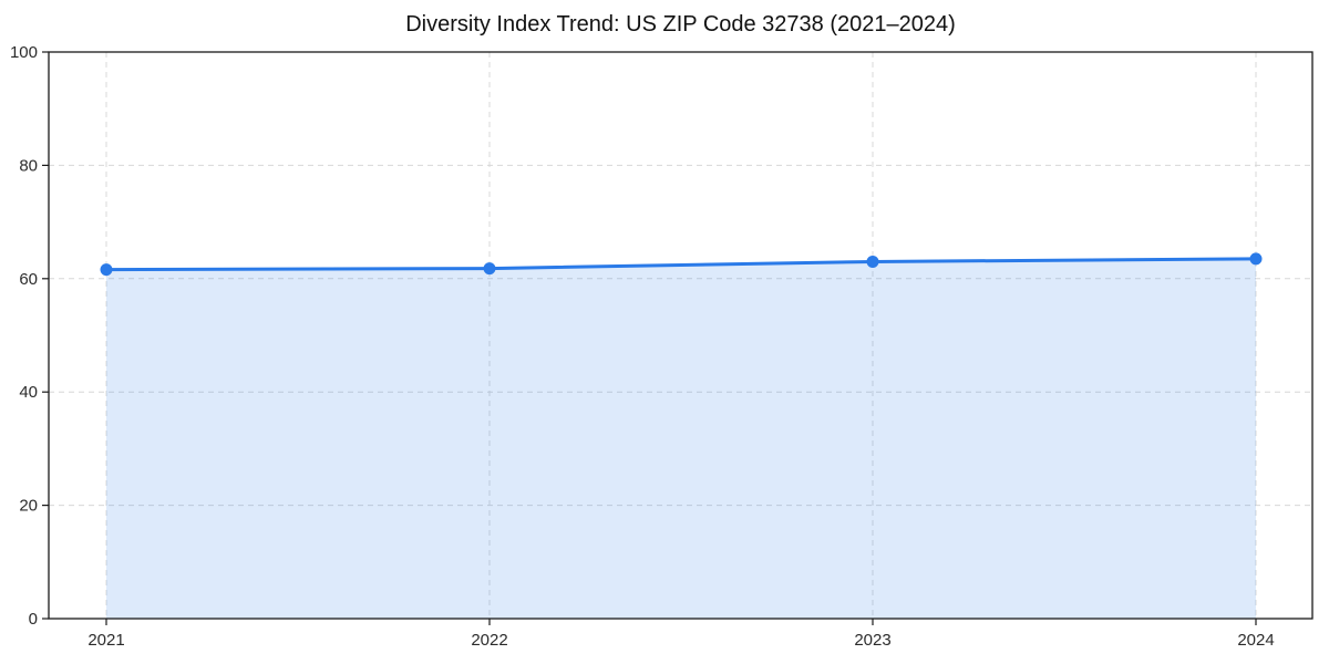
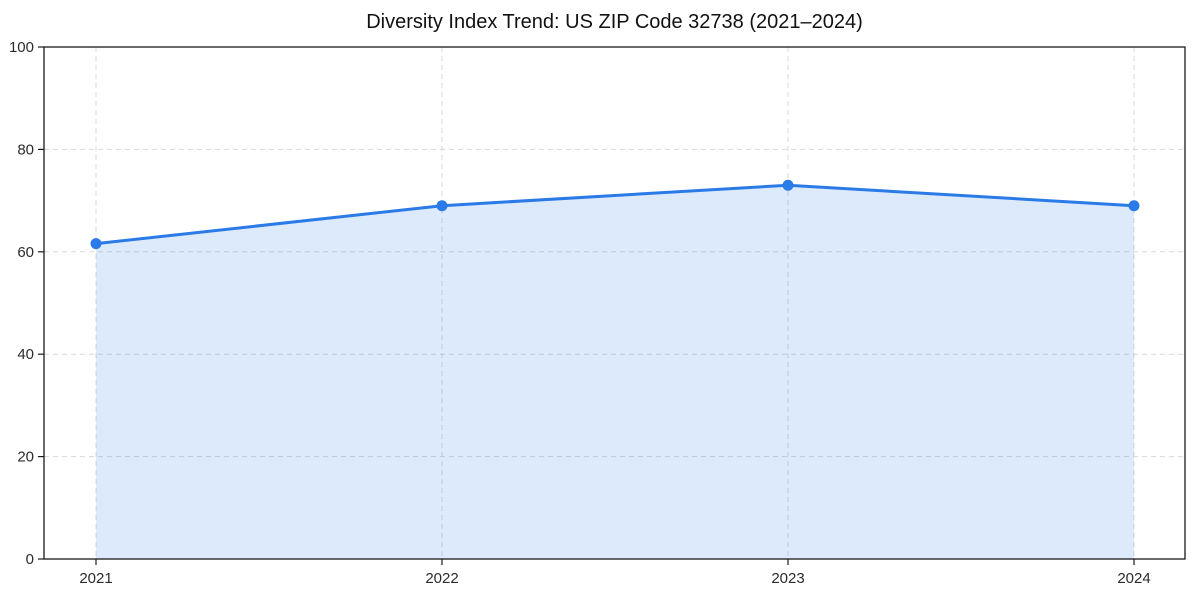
2022: 62 -> 69
2023: 63 -> 73
2024: 64 -> 69
